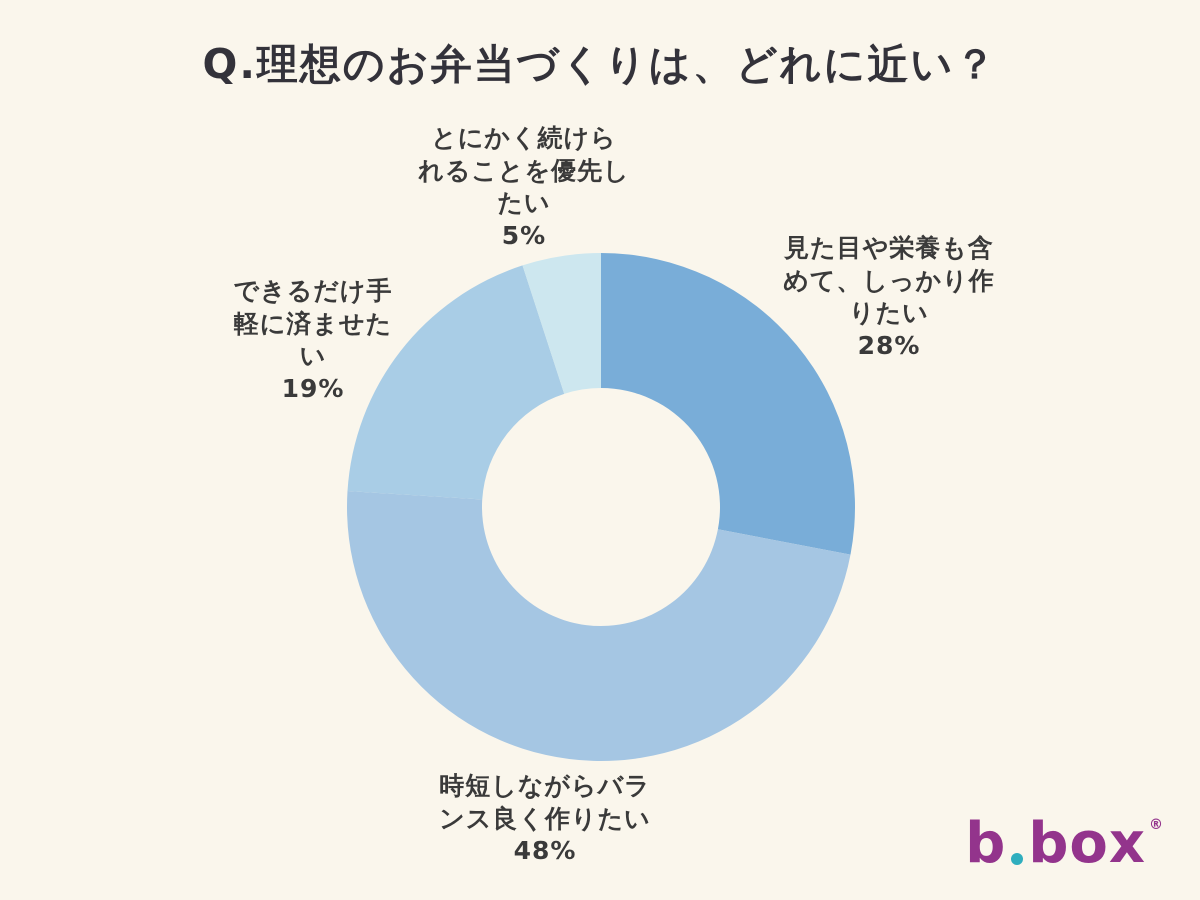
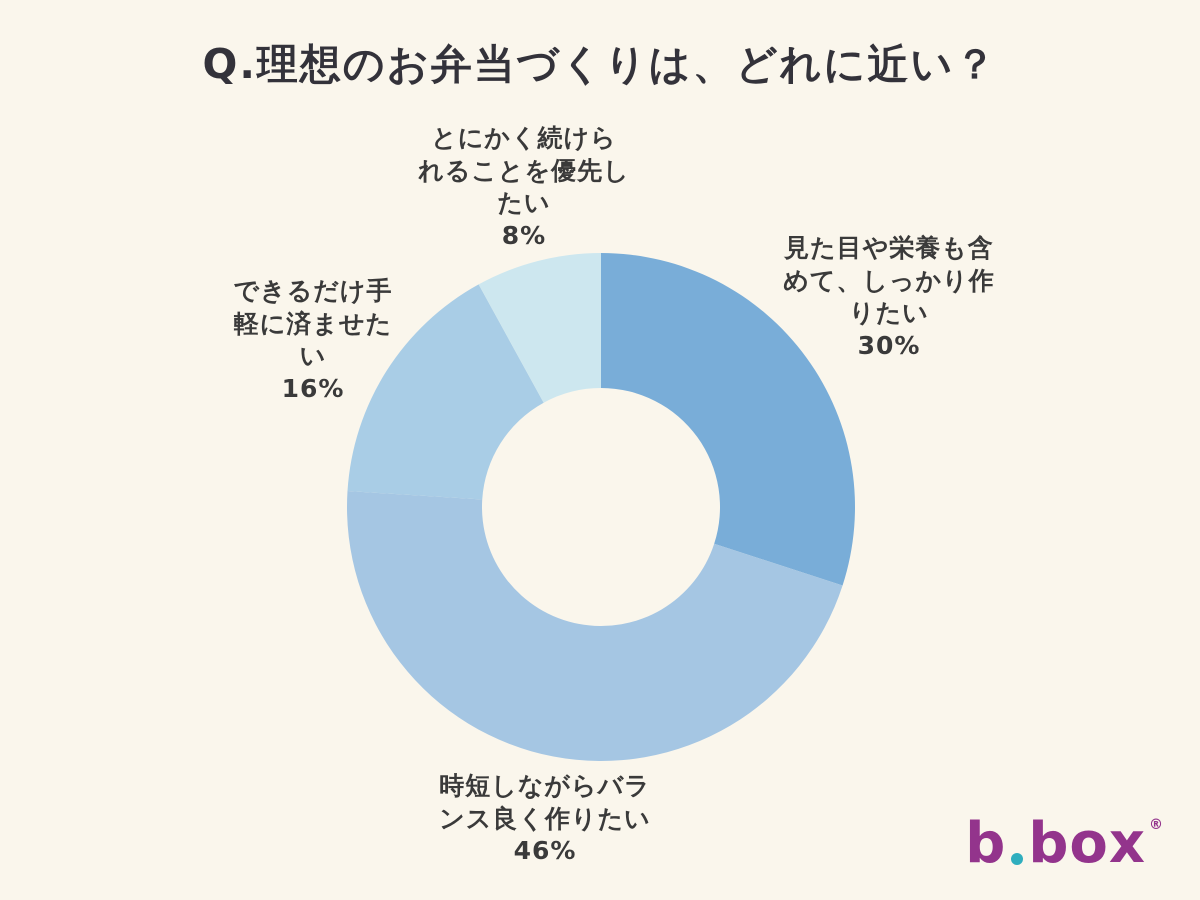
見た目や栄養も含めて、しっかり作りたい: 28% -> 30%
時短しながらバランス良く作りたい: 48% -> 46%
できるだけ手軽に済ませたい: 19% -> 16%
とにかく続けられることを優先したい: 5% -> 8%
